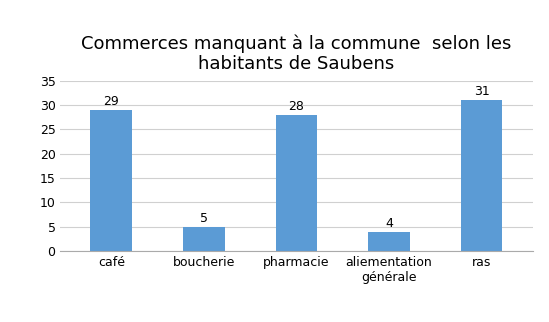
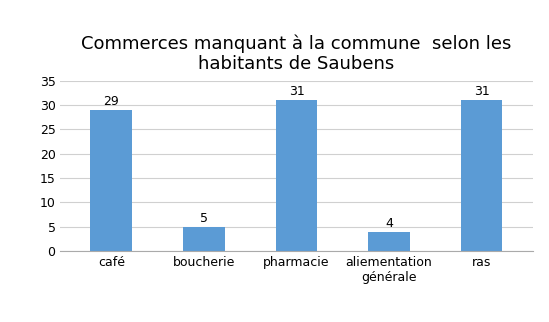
pharmacie: 28 -> 31
